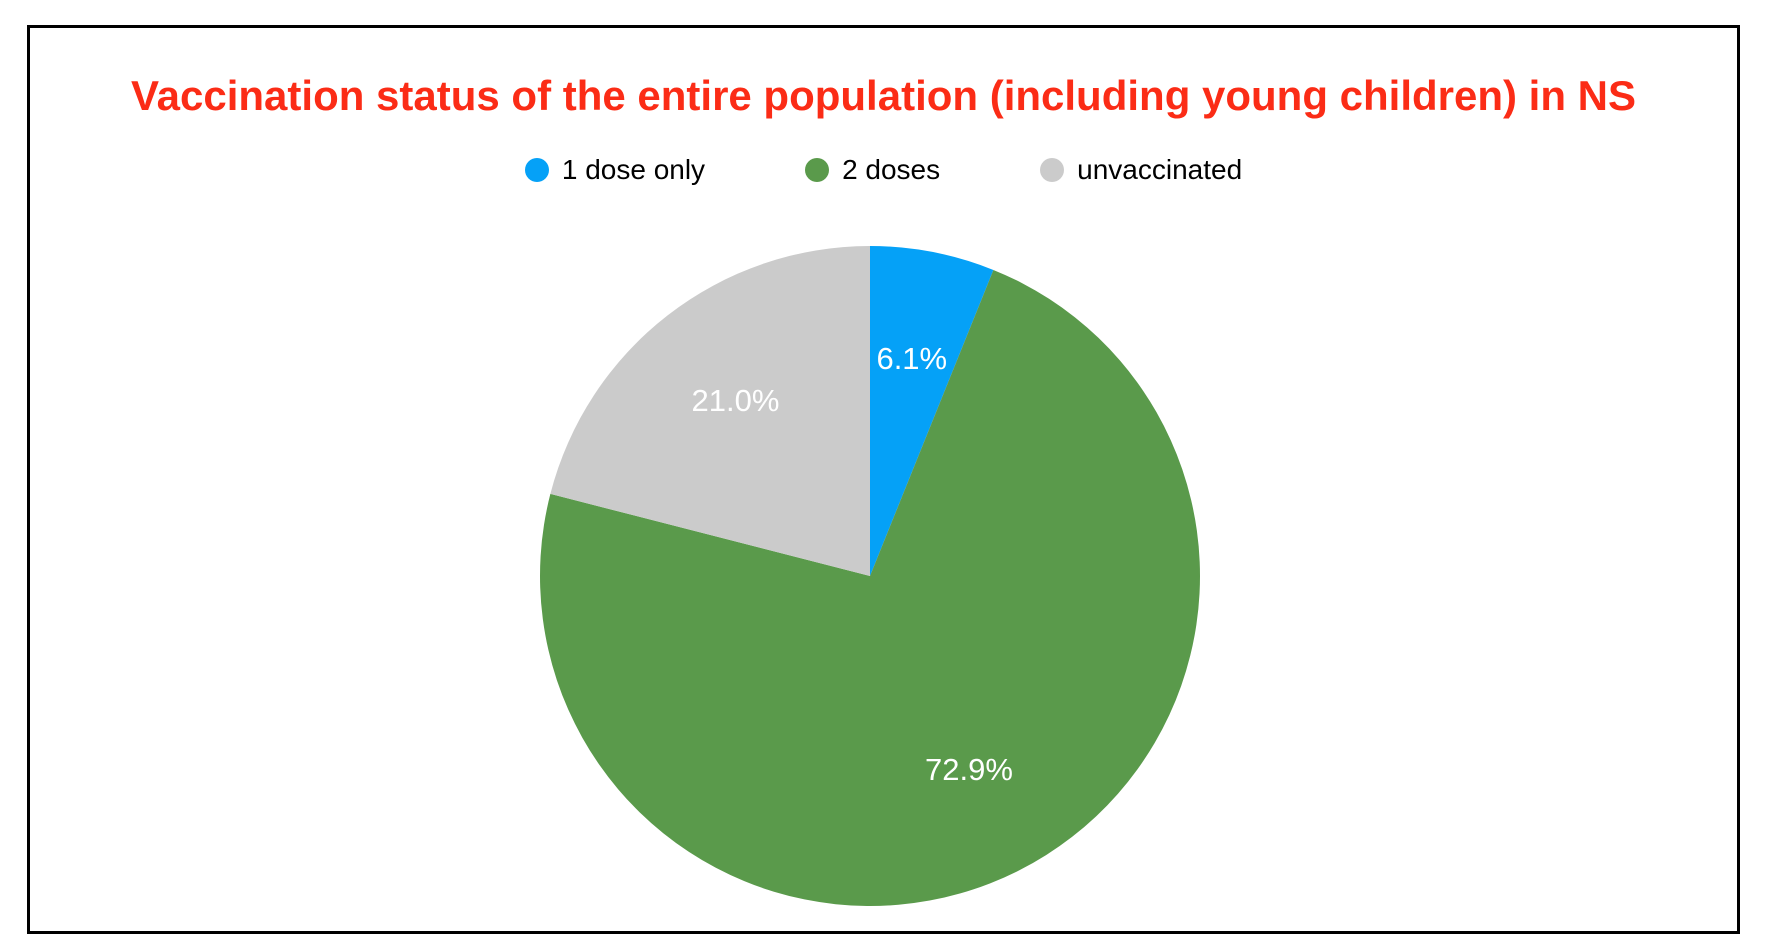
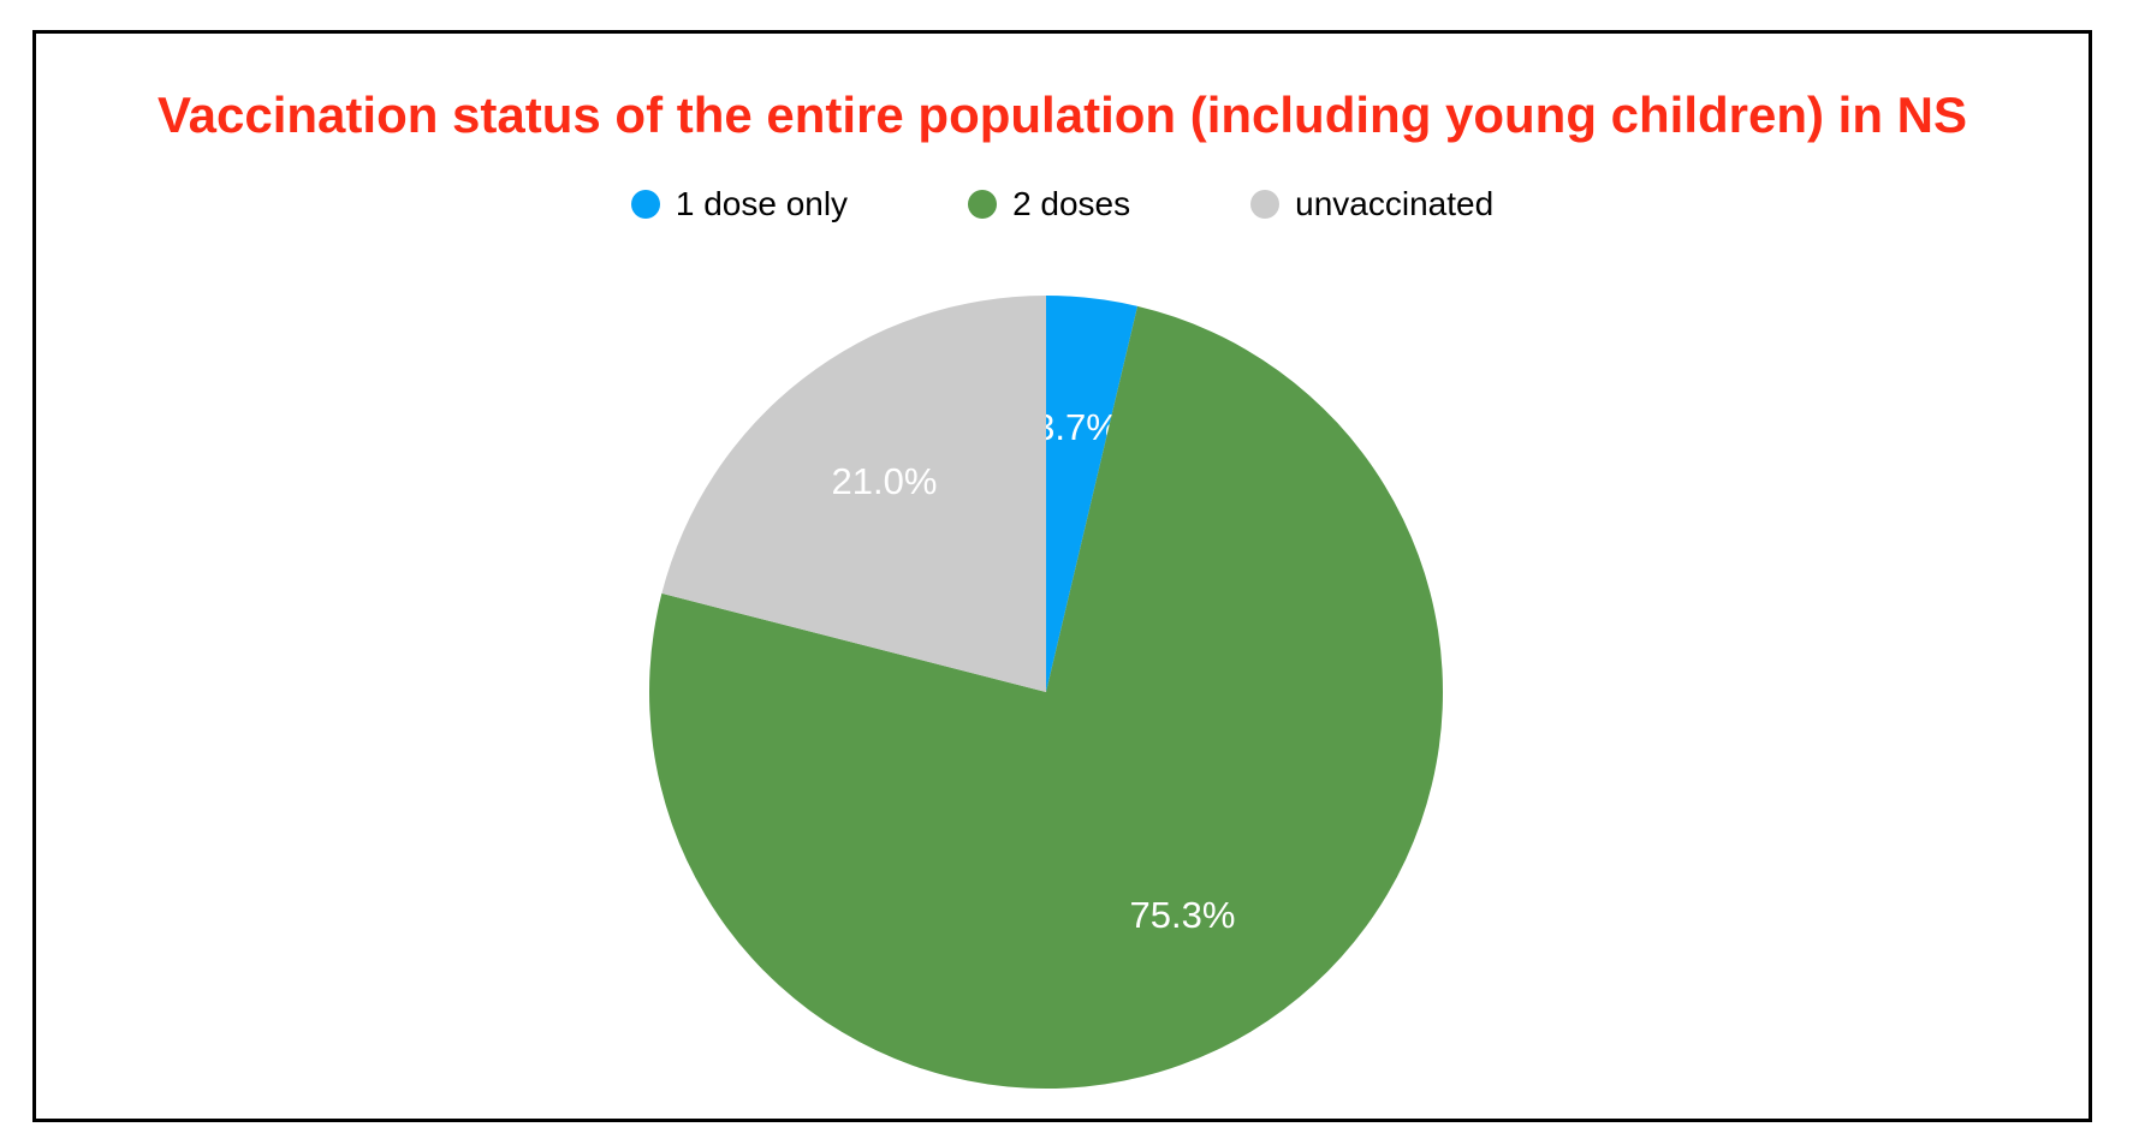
1 dose only: 6.1% -> 3.7%
2 doses: 72.9% -> 75.3%
